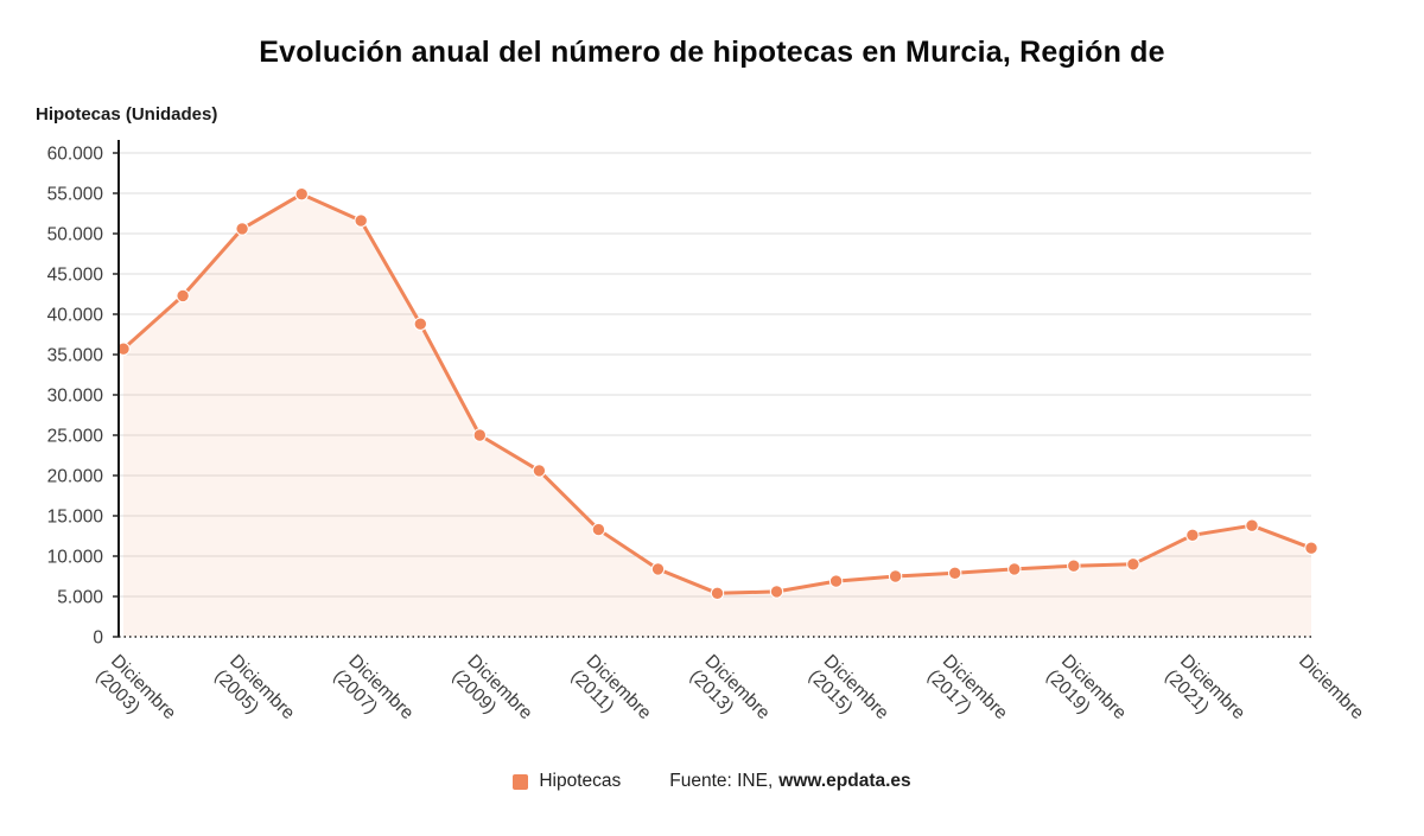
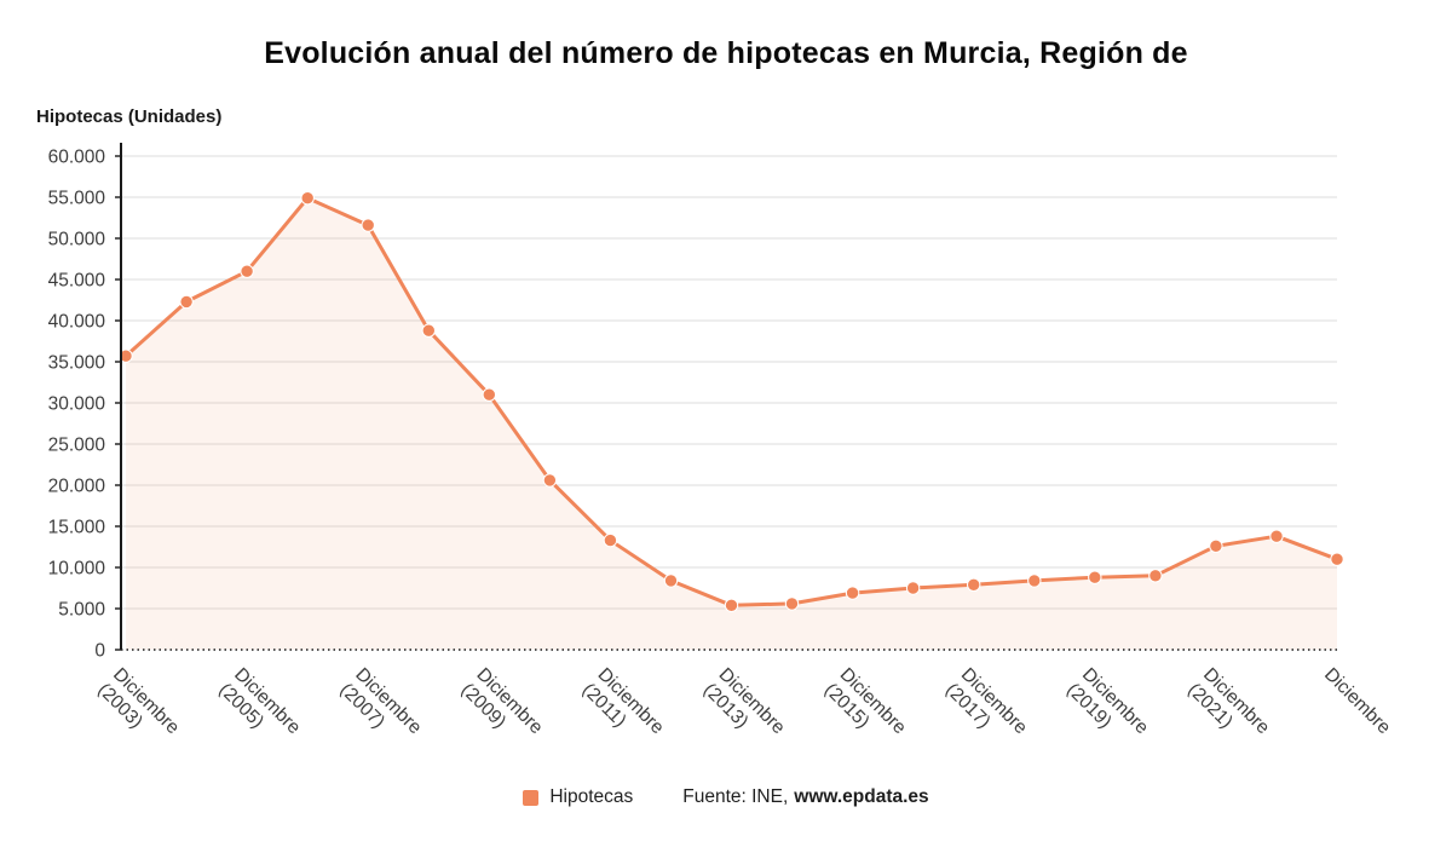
Diciembre (2005): 51000 -> 46000
Diciembre (2009): 25000 -> 31000
